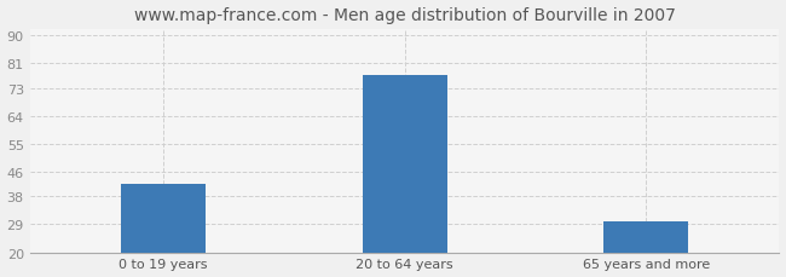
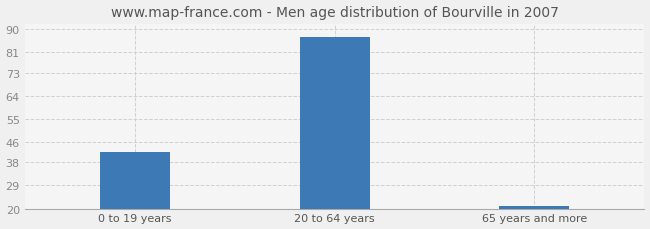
20 to 64 years: 77 -> 87
65 years and more: 30 -> 21
